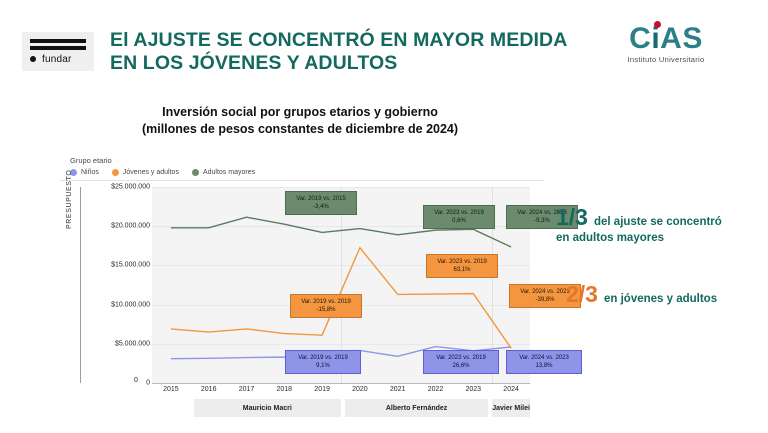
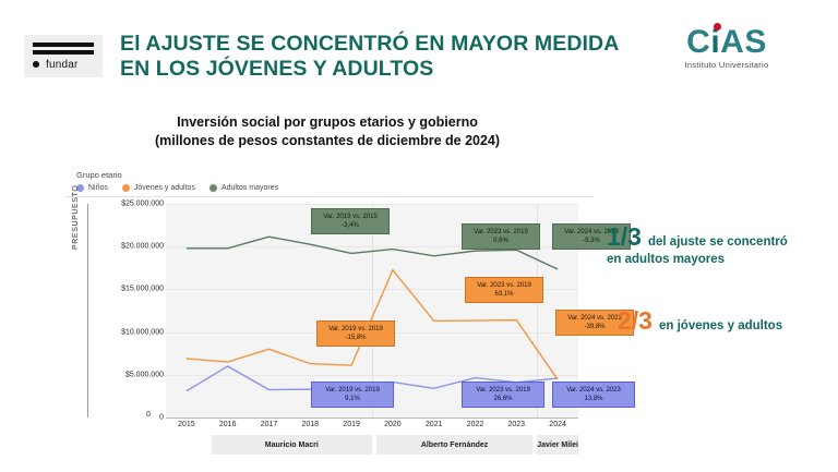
Niños/2016: $3000000 -> $6000000
Jóvenes y adultos/2017: $7000000 -> $8000000
